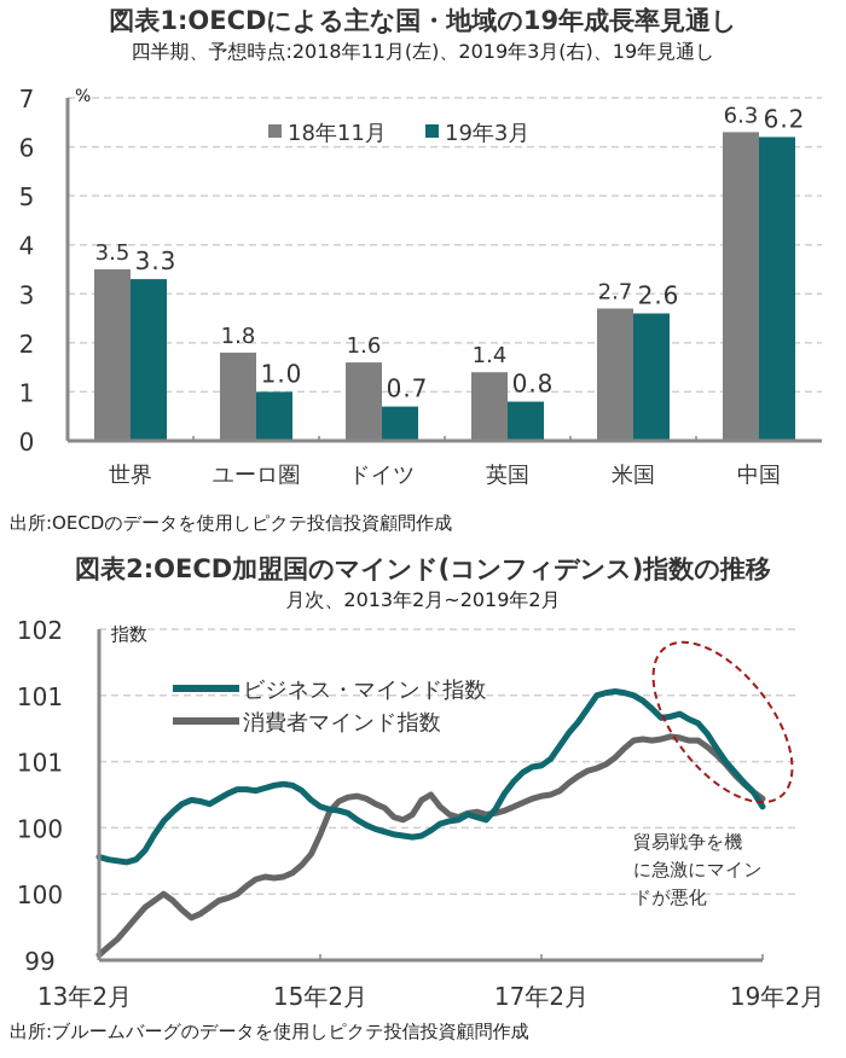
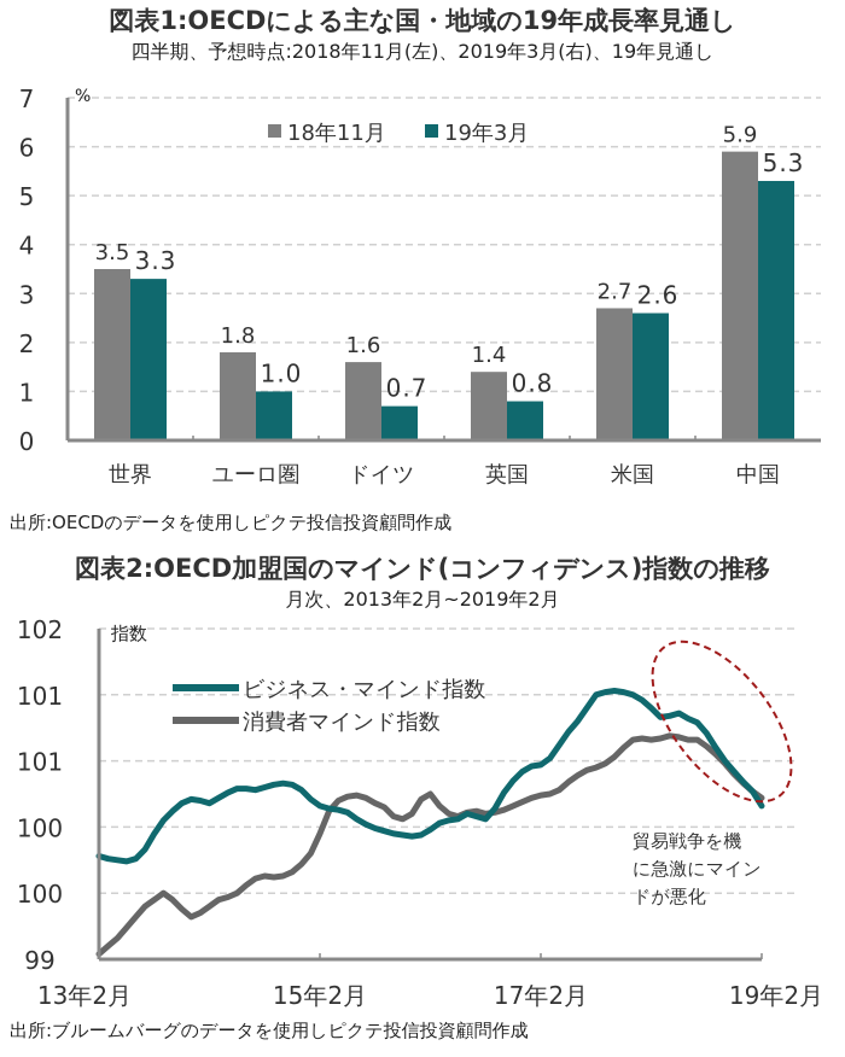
図表1:OECDによる主な国・地域の19年成長率見通し/18年11月/中国: 6.3 -> 5.9
図表1:OECDによる主な国・地域の19年成長率見通し/19年3月/中国: 6.2 -> 5.3
